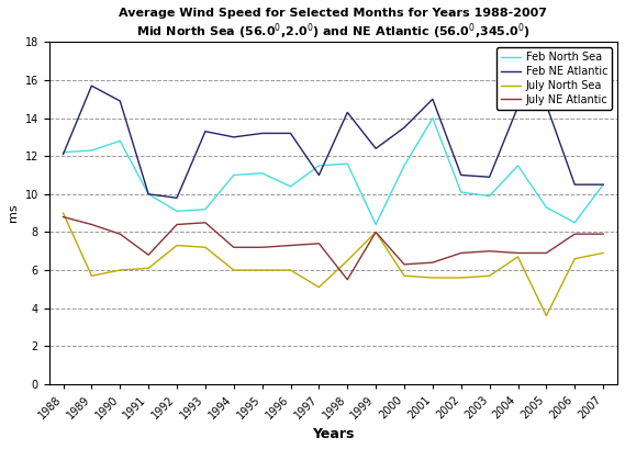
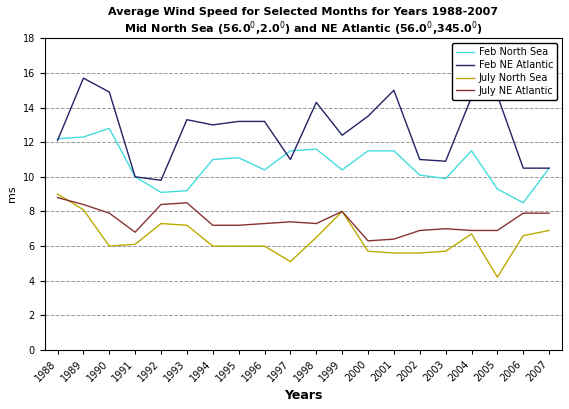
July North Sea/1989: 5.7 -> 8.1
July NE Atlantic/1998: 5.5 -> 7.3
Feb North Sea/1999: 8.4 -> 10.4
Feb North Sea/2001: 14.0 -> 11.5
July North Sea/2005: 3.6 -> 4.2
